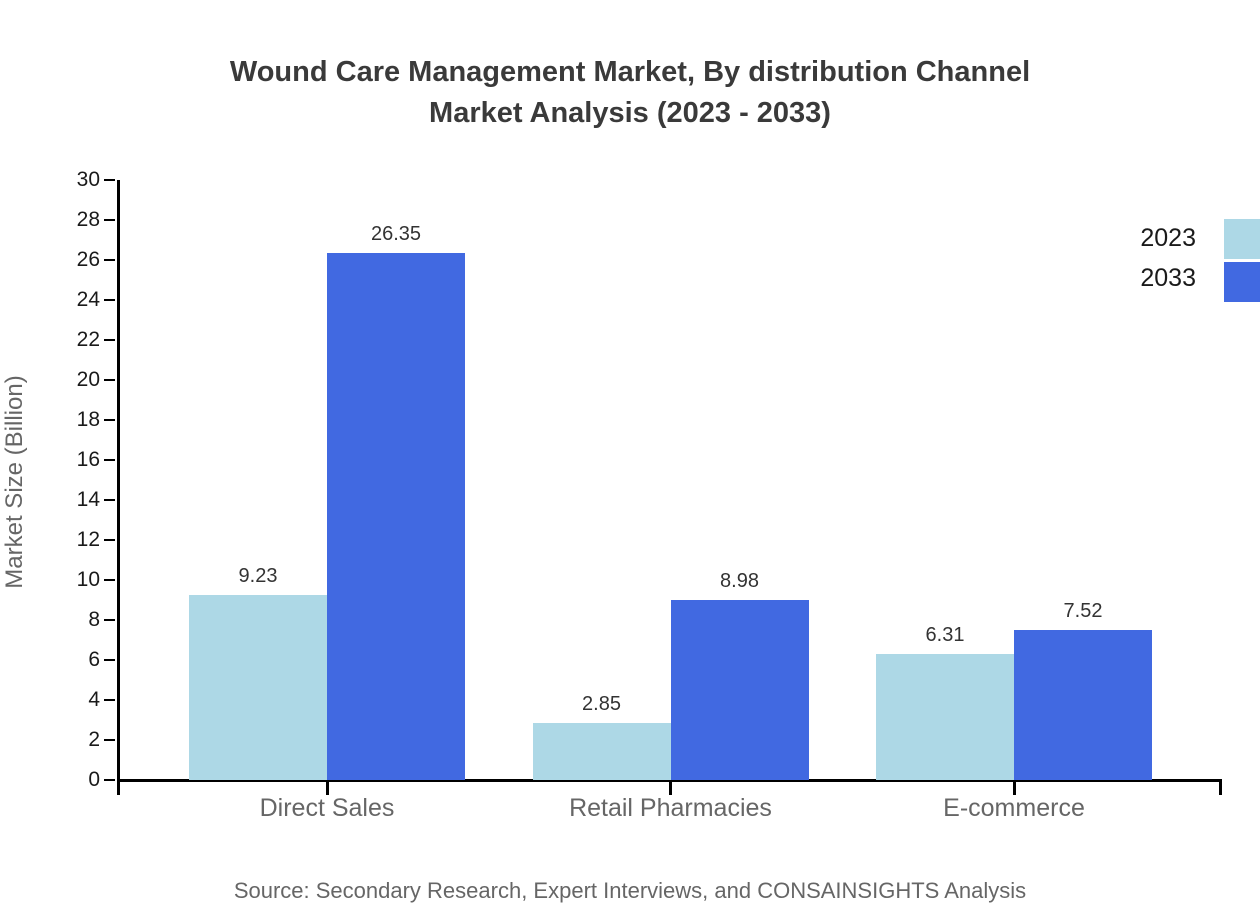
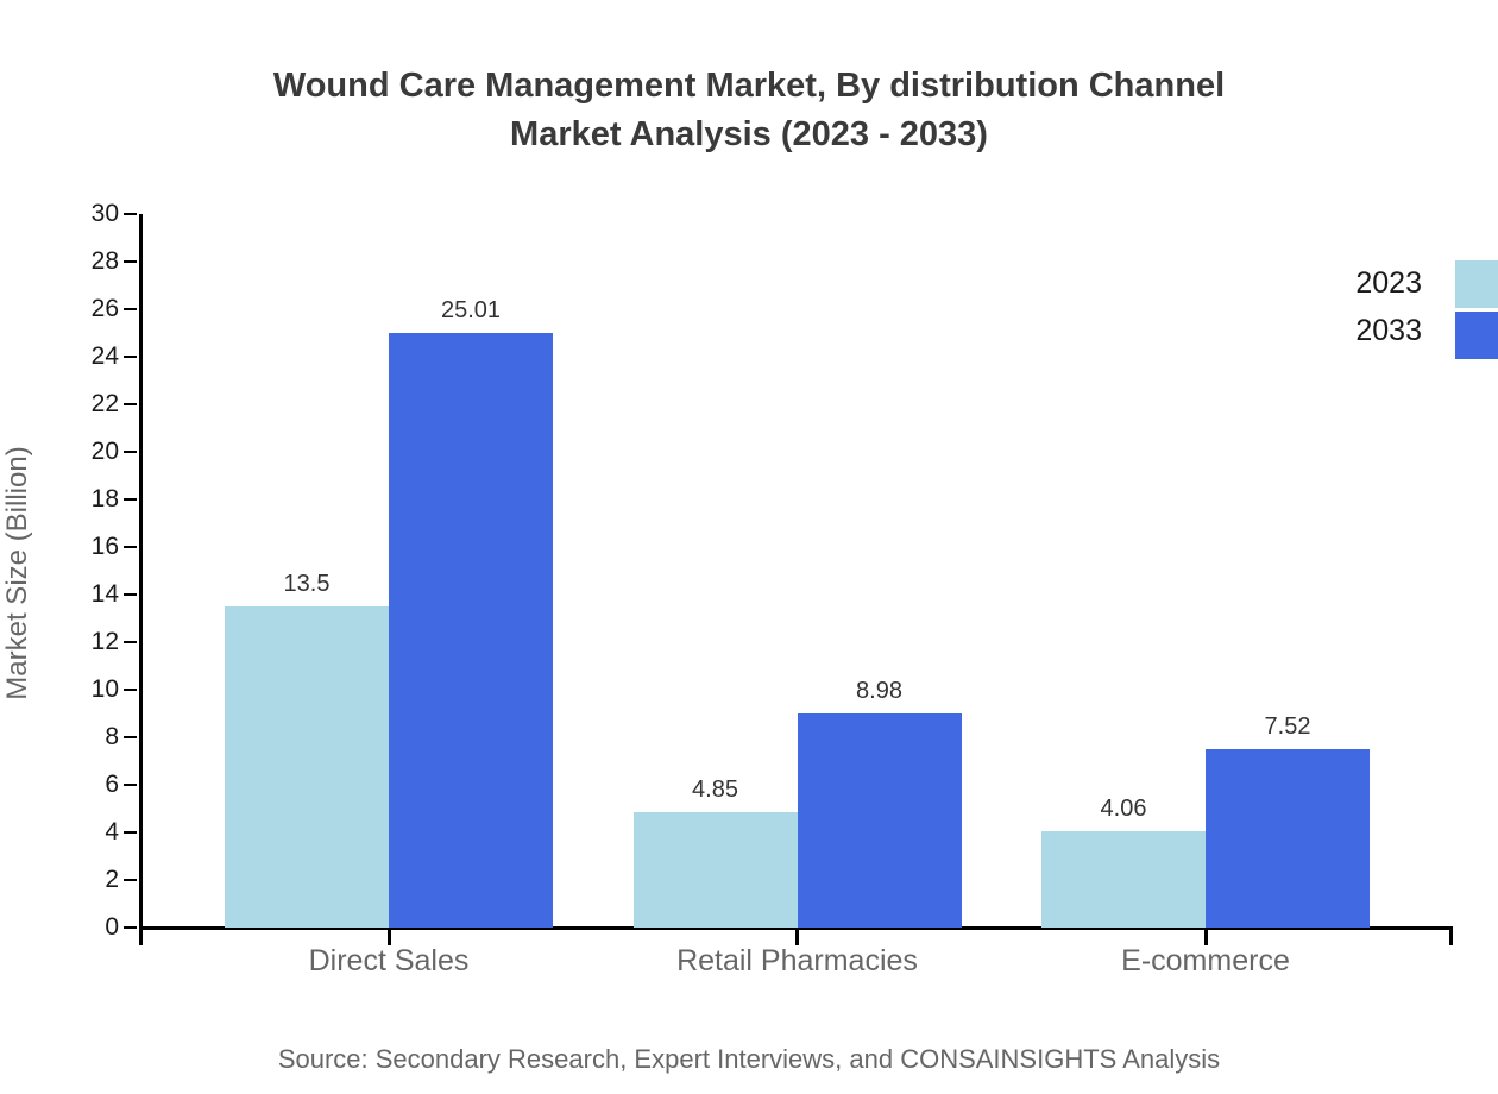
2023/Direct Sales: 9.23 -> 13.5
2033/Direct Sales: 26.35 -> 25.01
2023/Retail Pharmacies: 2.85 -> 4.85
2023/E-commerce: 6.31 -> 4.06
